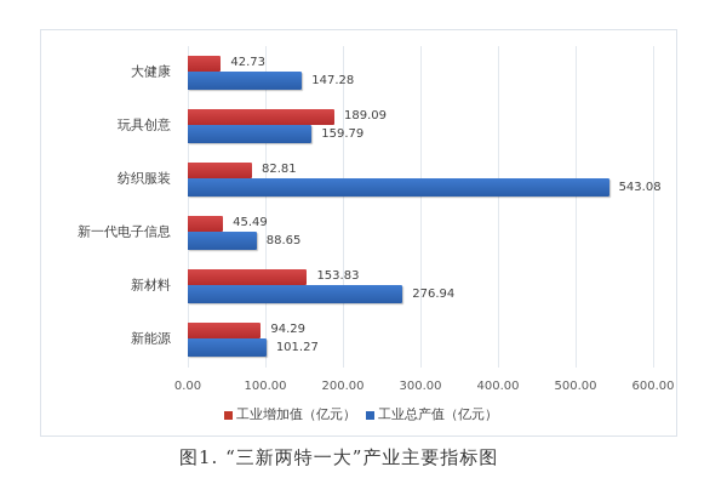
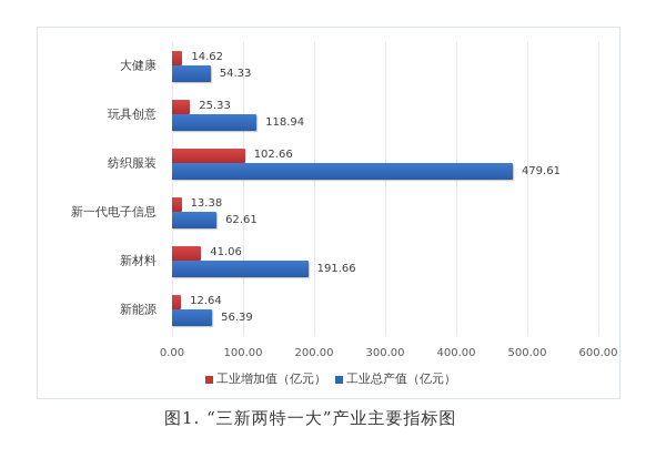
工业增加值（亿元）/大健康: 42.73 -> 14.62
工业总产值（亿元）/大健康: 147.28 -> 54.33
工业增加值（亿元）/玩具创意: 189.09 -> 25.33
工业总产值（亿元）/玩具创意: 159.79 -> 118.94
工业增加值（亿元）/纺织服装: 82.81 -> 102.66
工业总产值（亿元）/纺织服装: 543.08 -> 479.61
工业增加值（亿元）/新一代电子信息: 45.49 -> 13.38
工业总产值（亿元）/新一代电子信息: 88.65 -> 62.61
工业增加值（亿元）/新材料: 153.83 -> 41.06
工业总产值（亿元）/新材料: 276.94 -> 191.66
工业增加值（亿元）/新能源: 94.29 -> 12.64
工业总产值（亿元）/新能源: 101.27 -> 56.39
